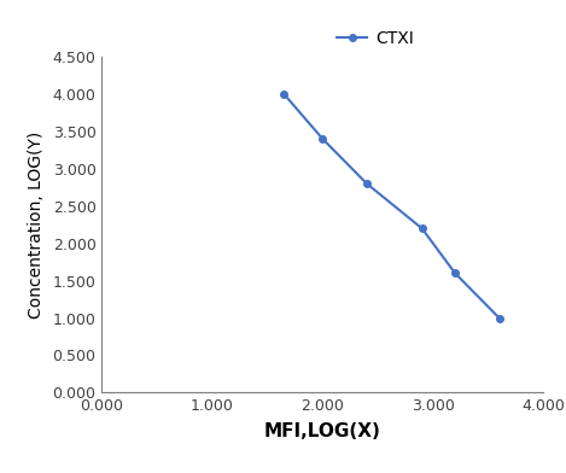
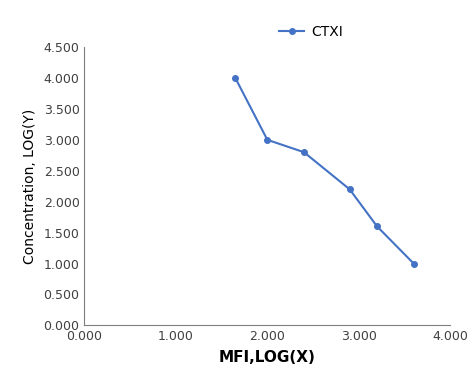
2.000: 3.4 -> 3.0
